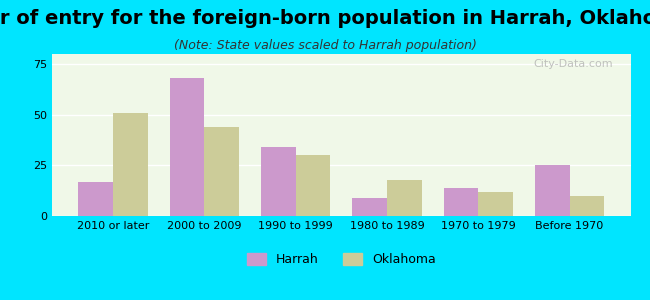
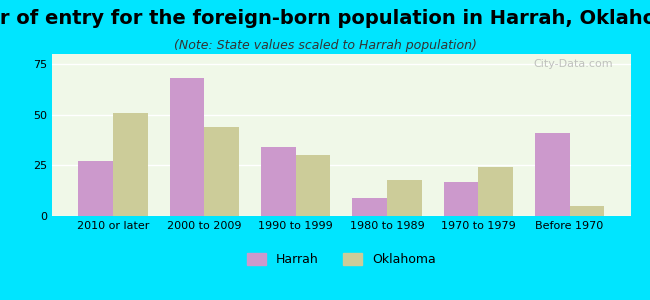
Harrah/2010 or later: 17 -> 27
Harrah/1970 to 1979: 14 -> 17
Oklahoma/1970 to 1979: 12 -> 24
Harrah/Before 1970: 25 -> 41
Oklahoma/Before 1970: 10 -> 5
